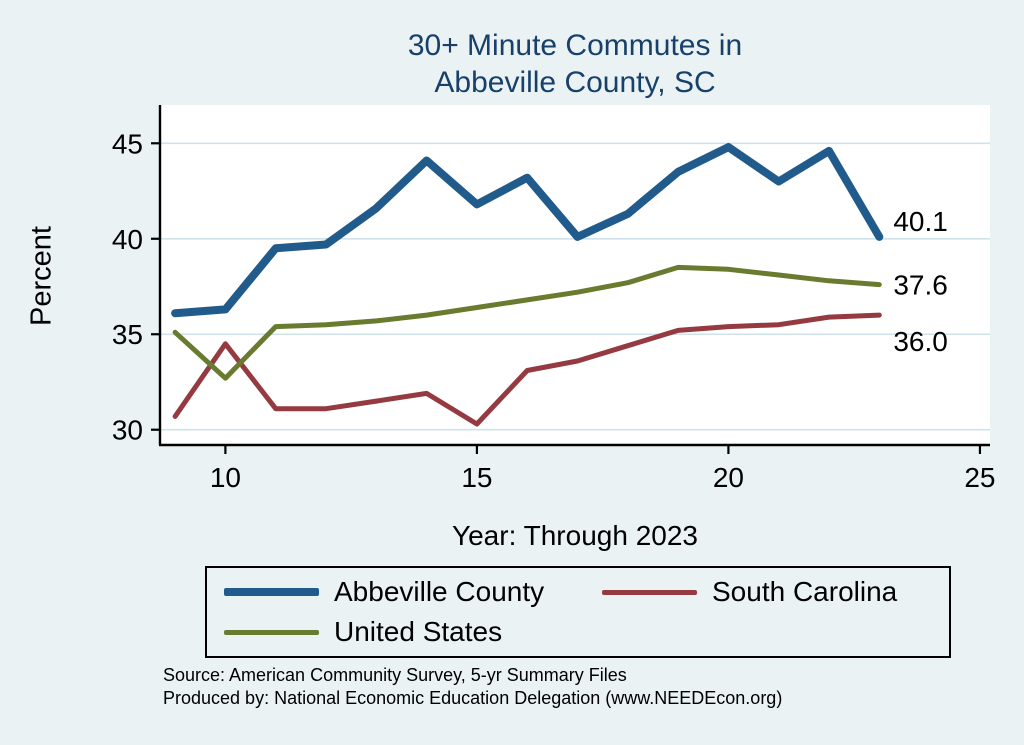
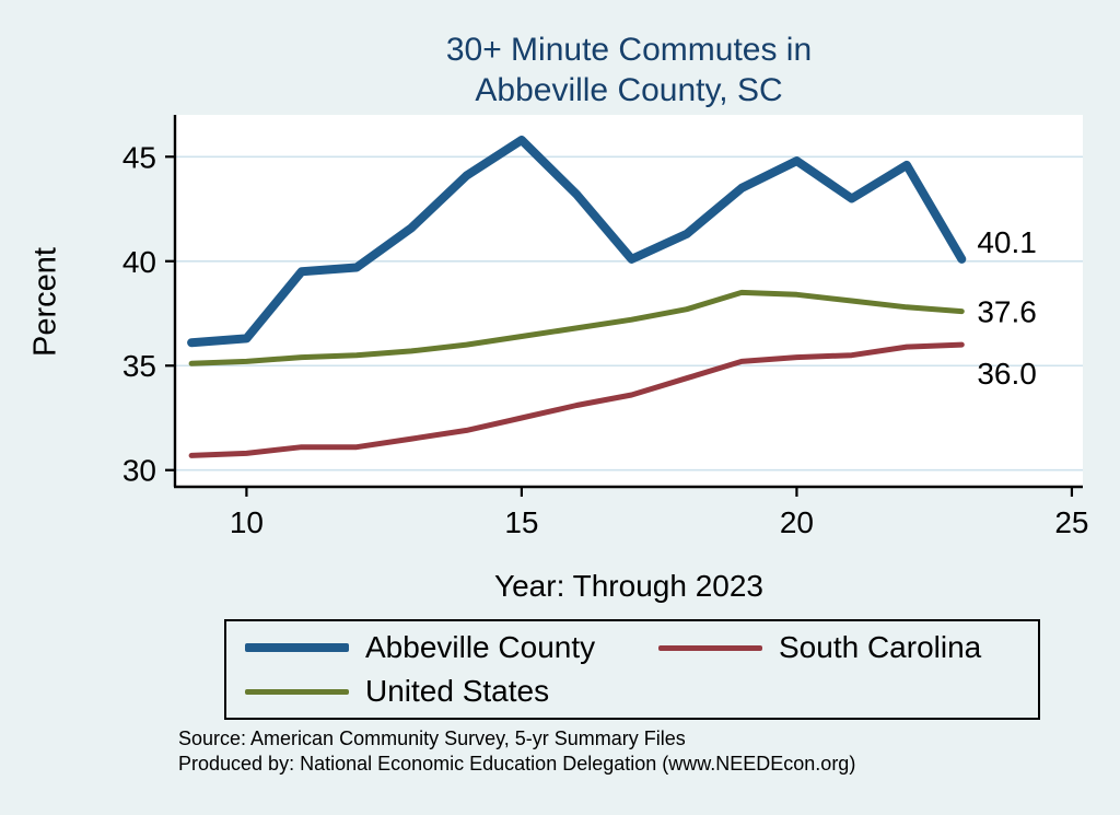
South Carolina/10: 34.5 -> 30.8
United States/10: 32.7 -> 35.2
Abbeville County/15: 41.8 -> 45.8
South Carolina/15: 30.3 -> 32.5
